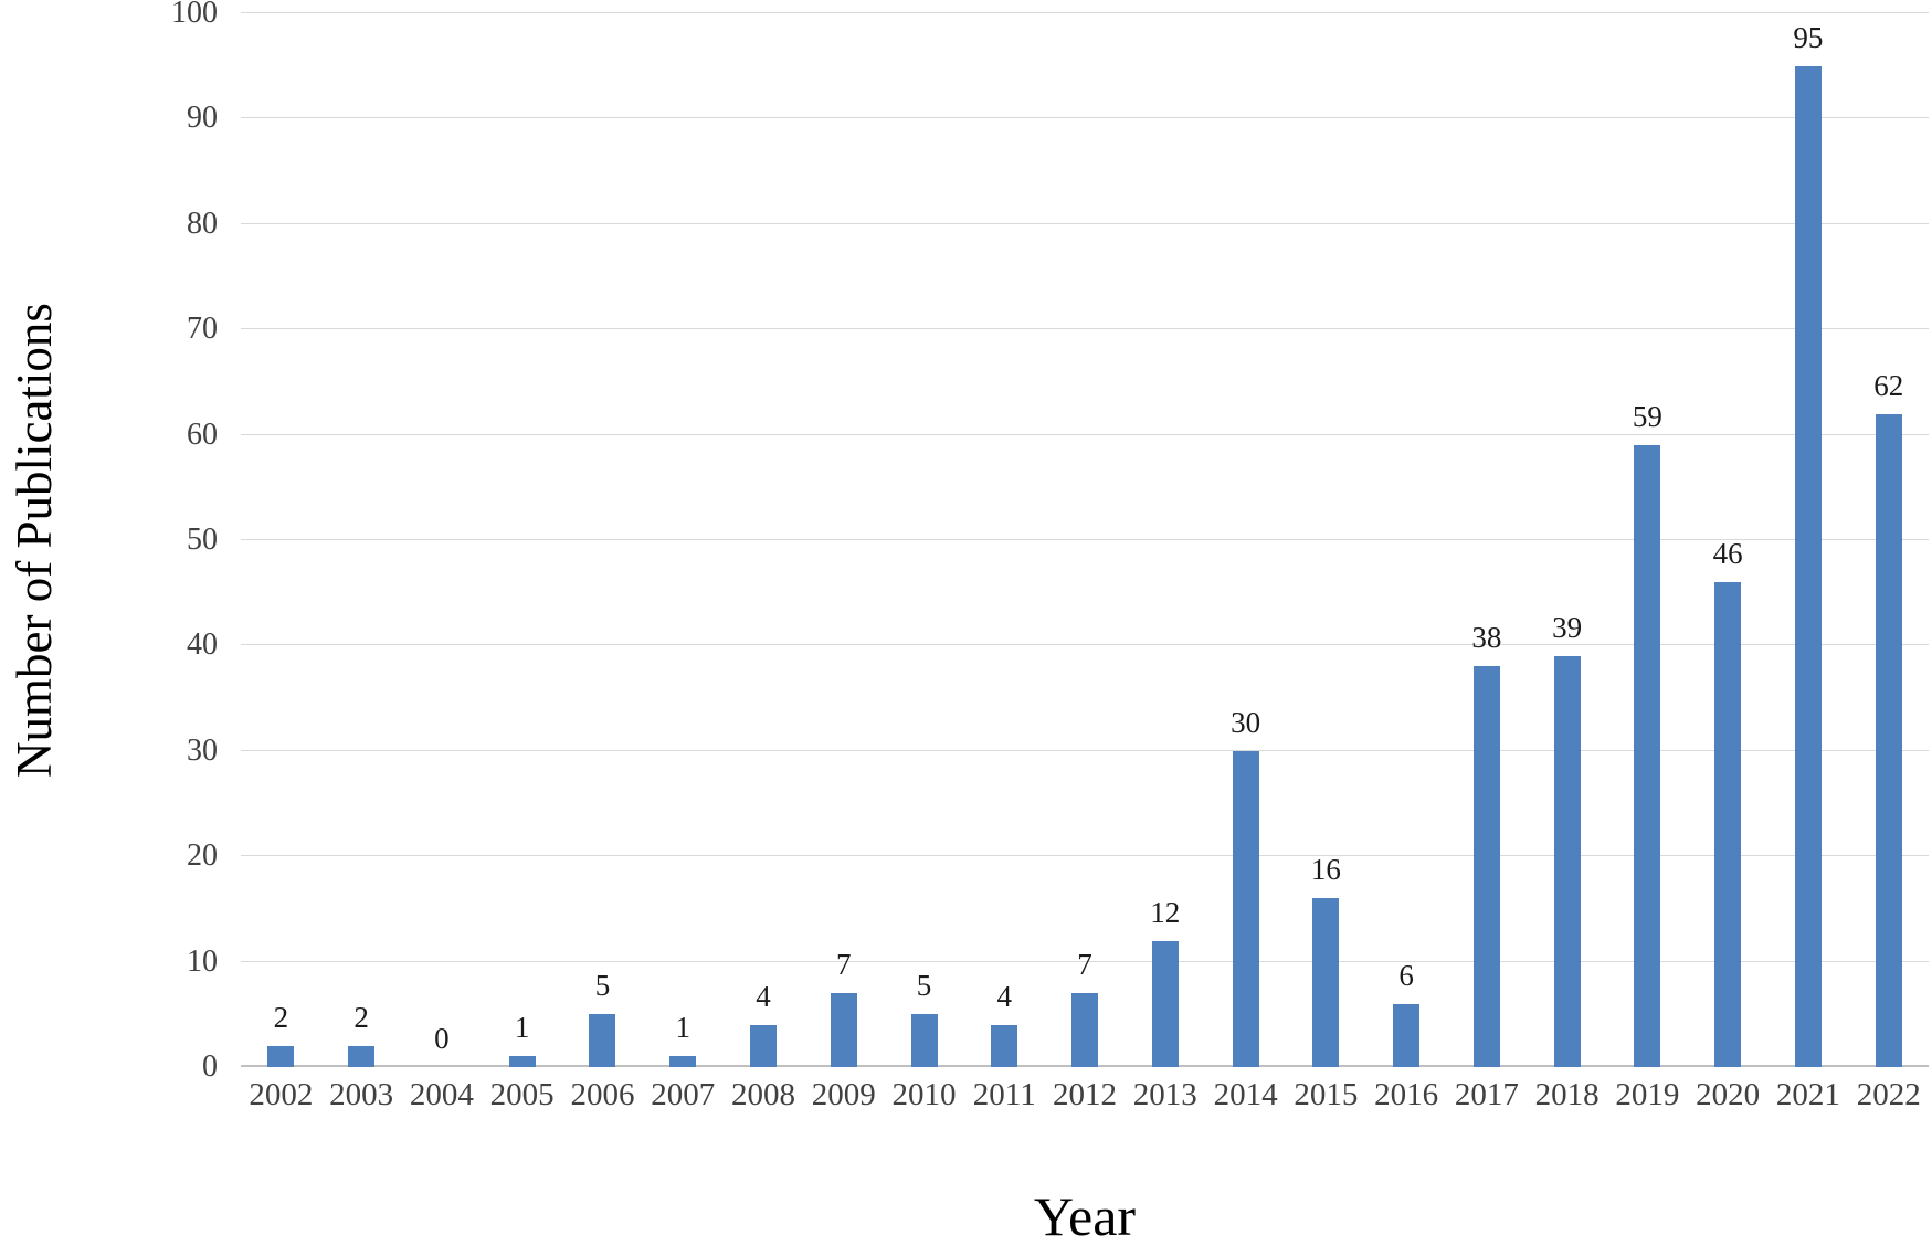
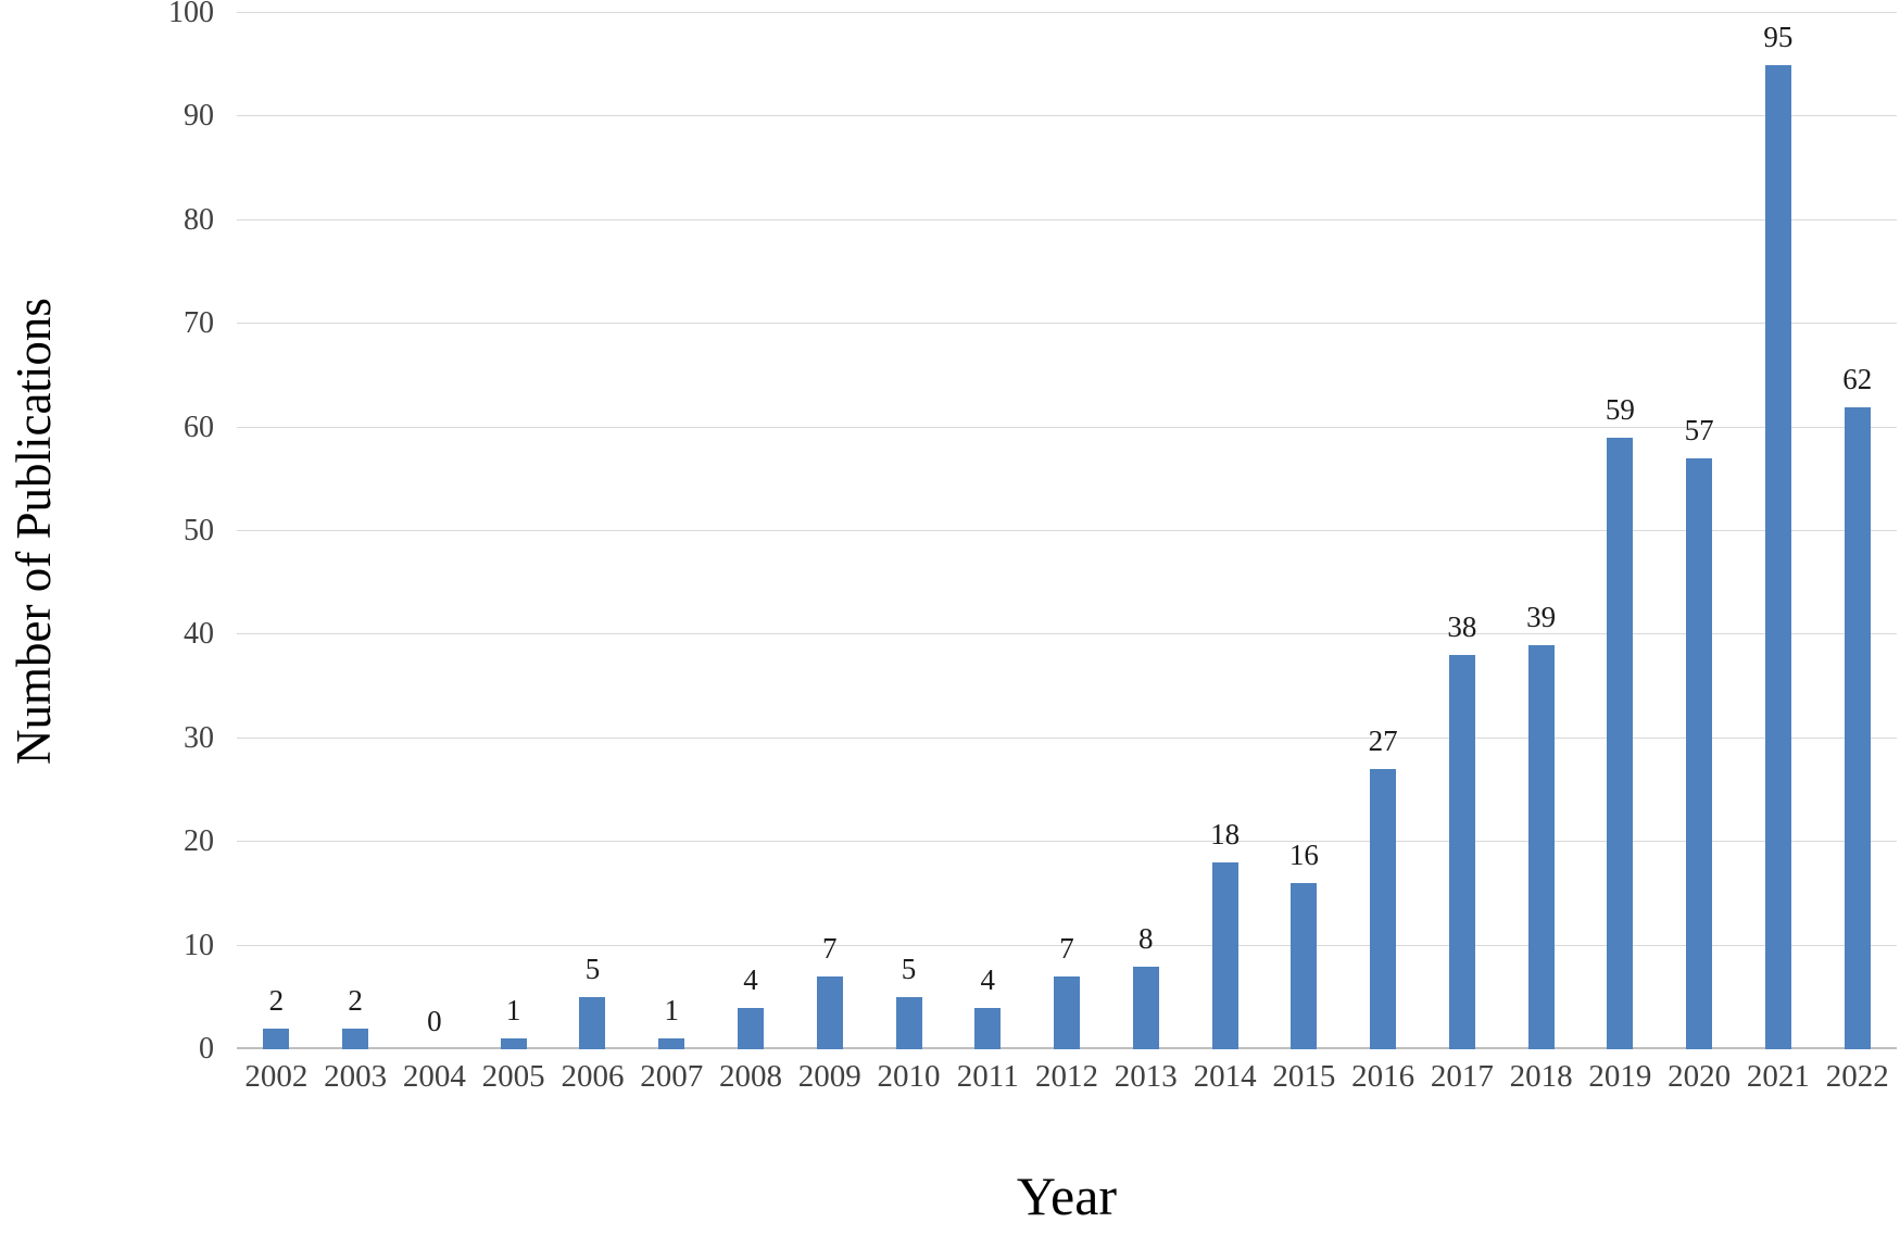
2013: 12 -> 8
2014: 30 -> 18
2016: 6 -> 27
2020: 46 -> 57
